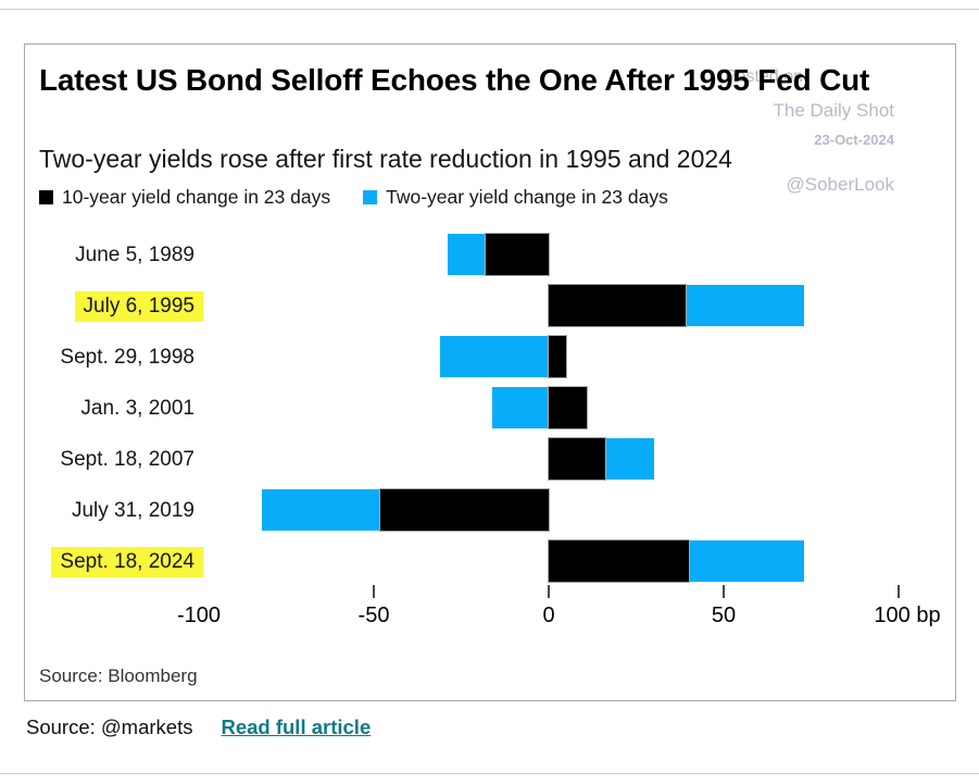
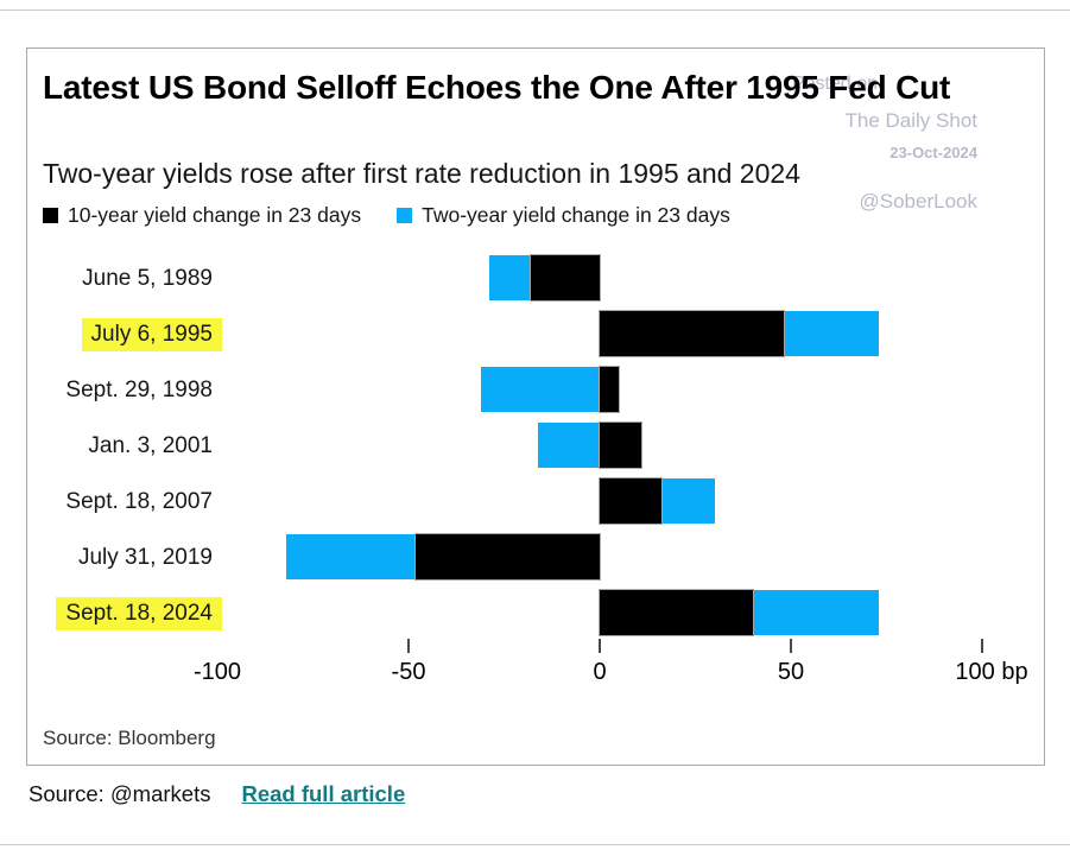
10-year yield change in 23 days/July 6, 1995: 39 -> 48
